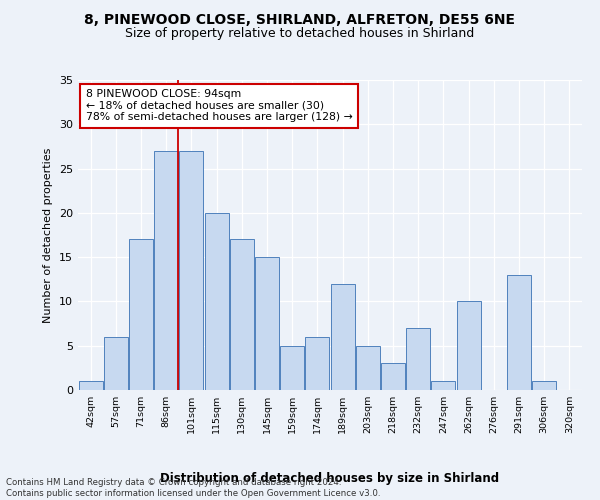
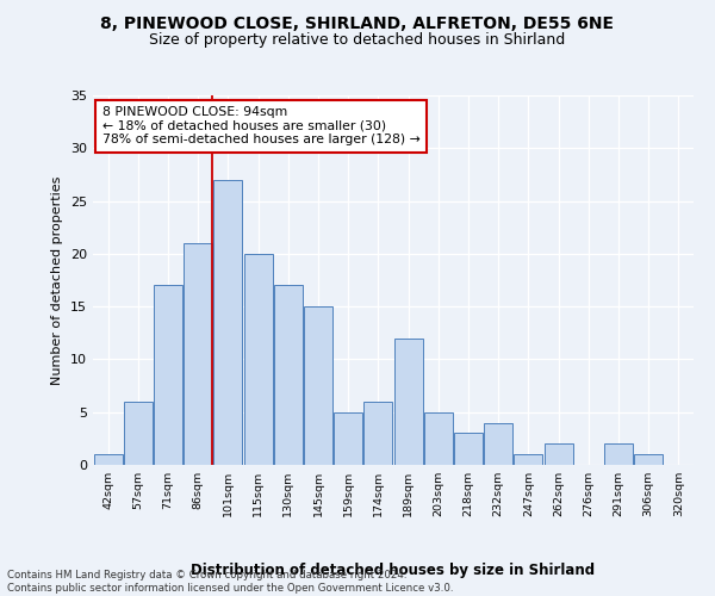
86sqm: 27 -> 21
232sqm: 7 -> 4
262sqm: 10 -> 2
291sqm: 13 -> 2
